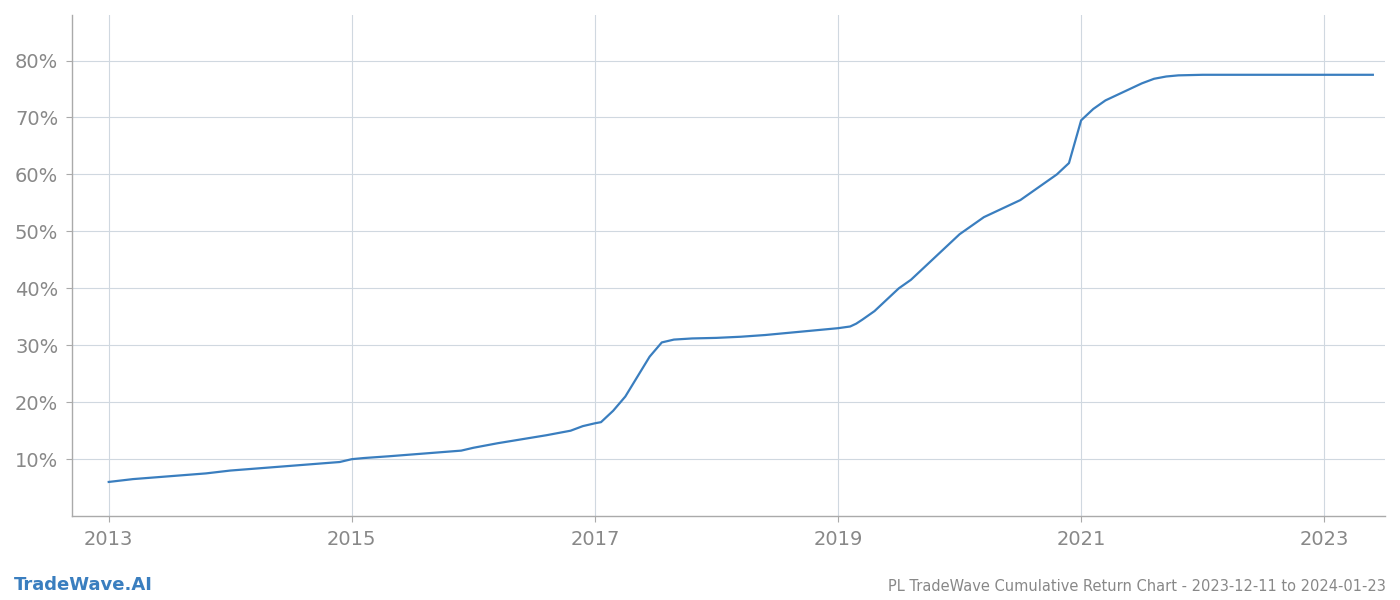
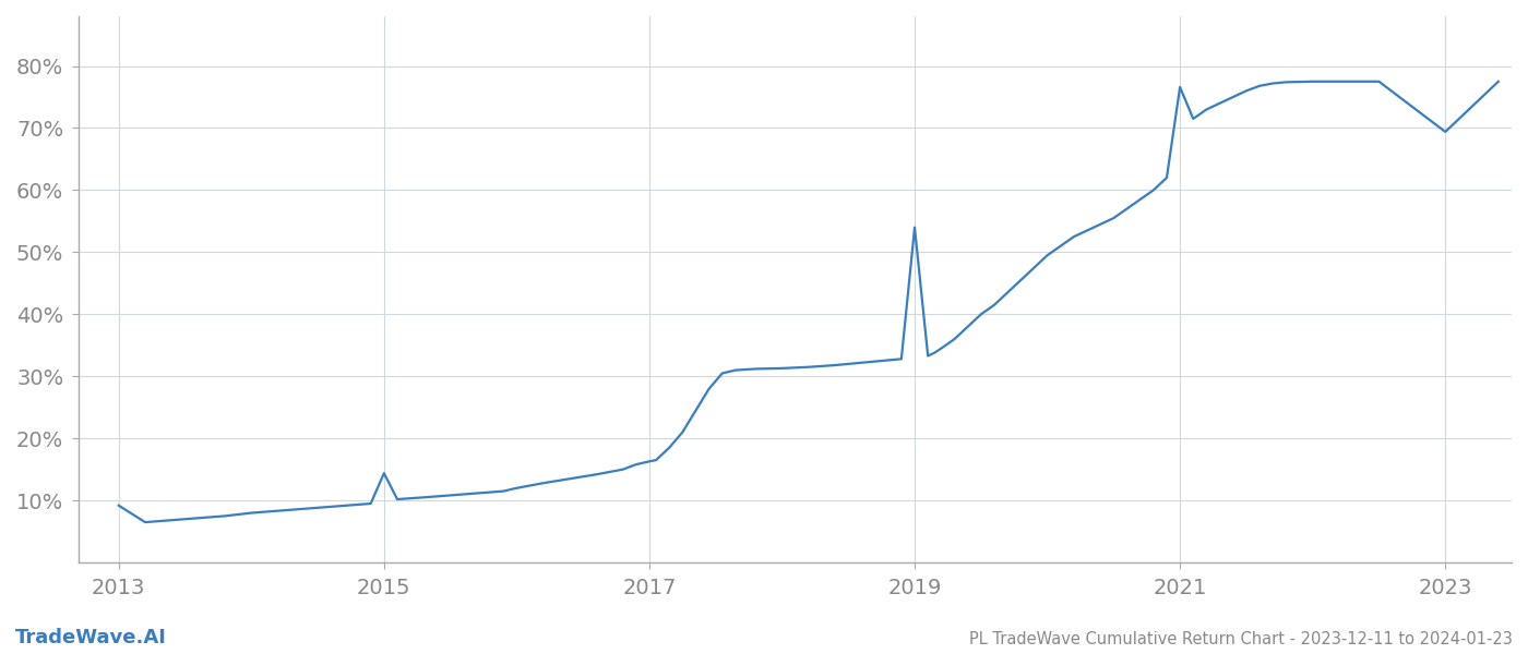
2013: 6.0% -> 9.2%
2015: 10.0% -> 14.4%
2019: 33.0% -> 54.0%
2021: 69.5% -> 76.6%
2023: 77.5% -> 69.4%
